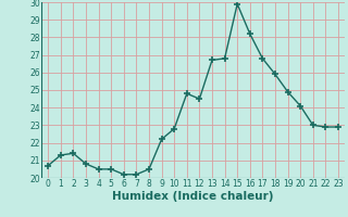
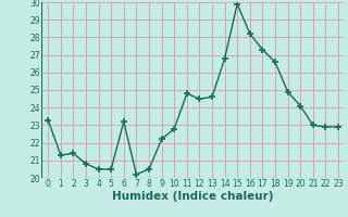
0: 20.7 -> 23.3
6: 20.2 -> 23.2
13: 26.7 -> 24.6
17: 26.8 -> 27.3
18: 25.9 -> 26.6
